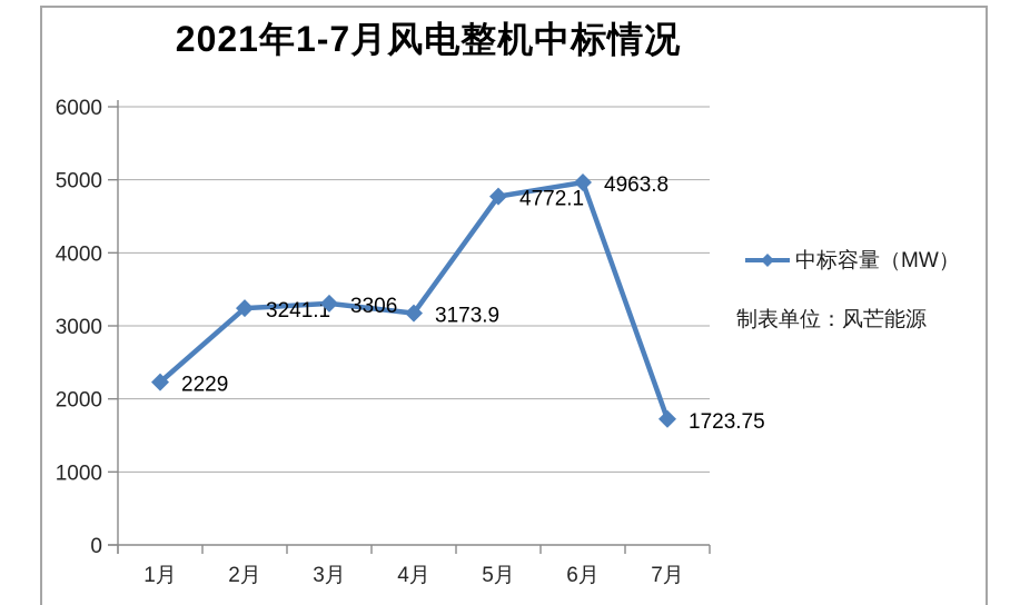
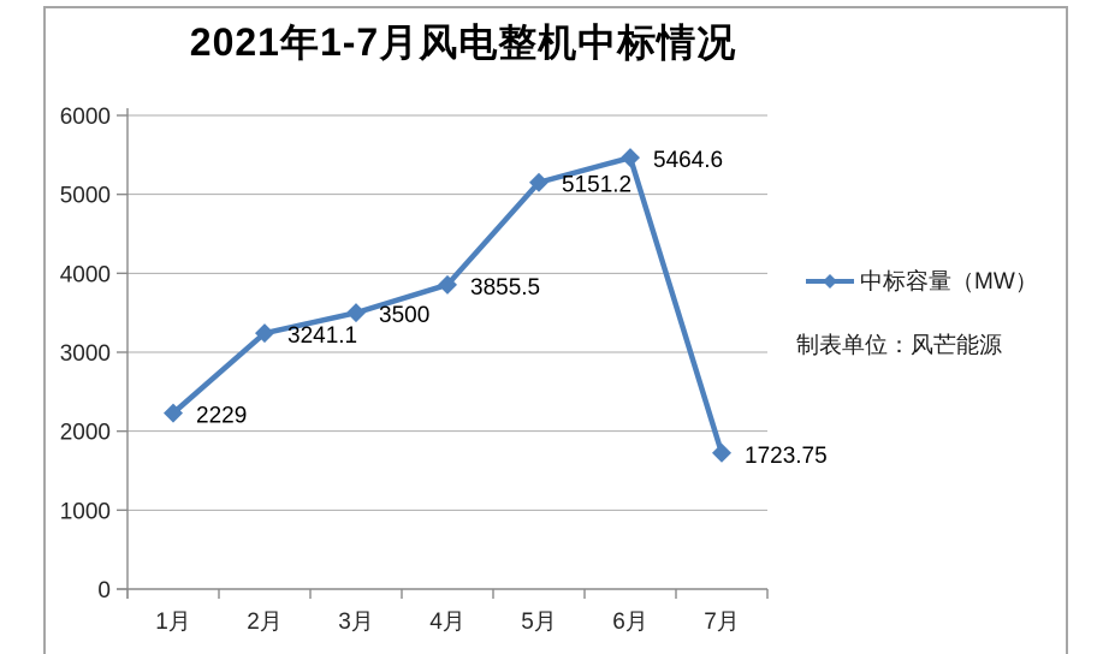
3月: 3306 -> 3500
4月: 3173.9 -> 3855.5
5月: 4772.1 -> 5151.2
6月: 4963.8 -> 5464.6
